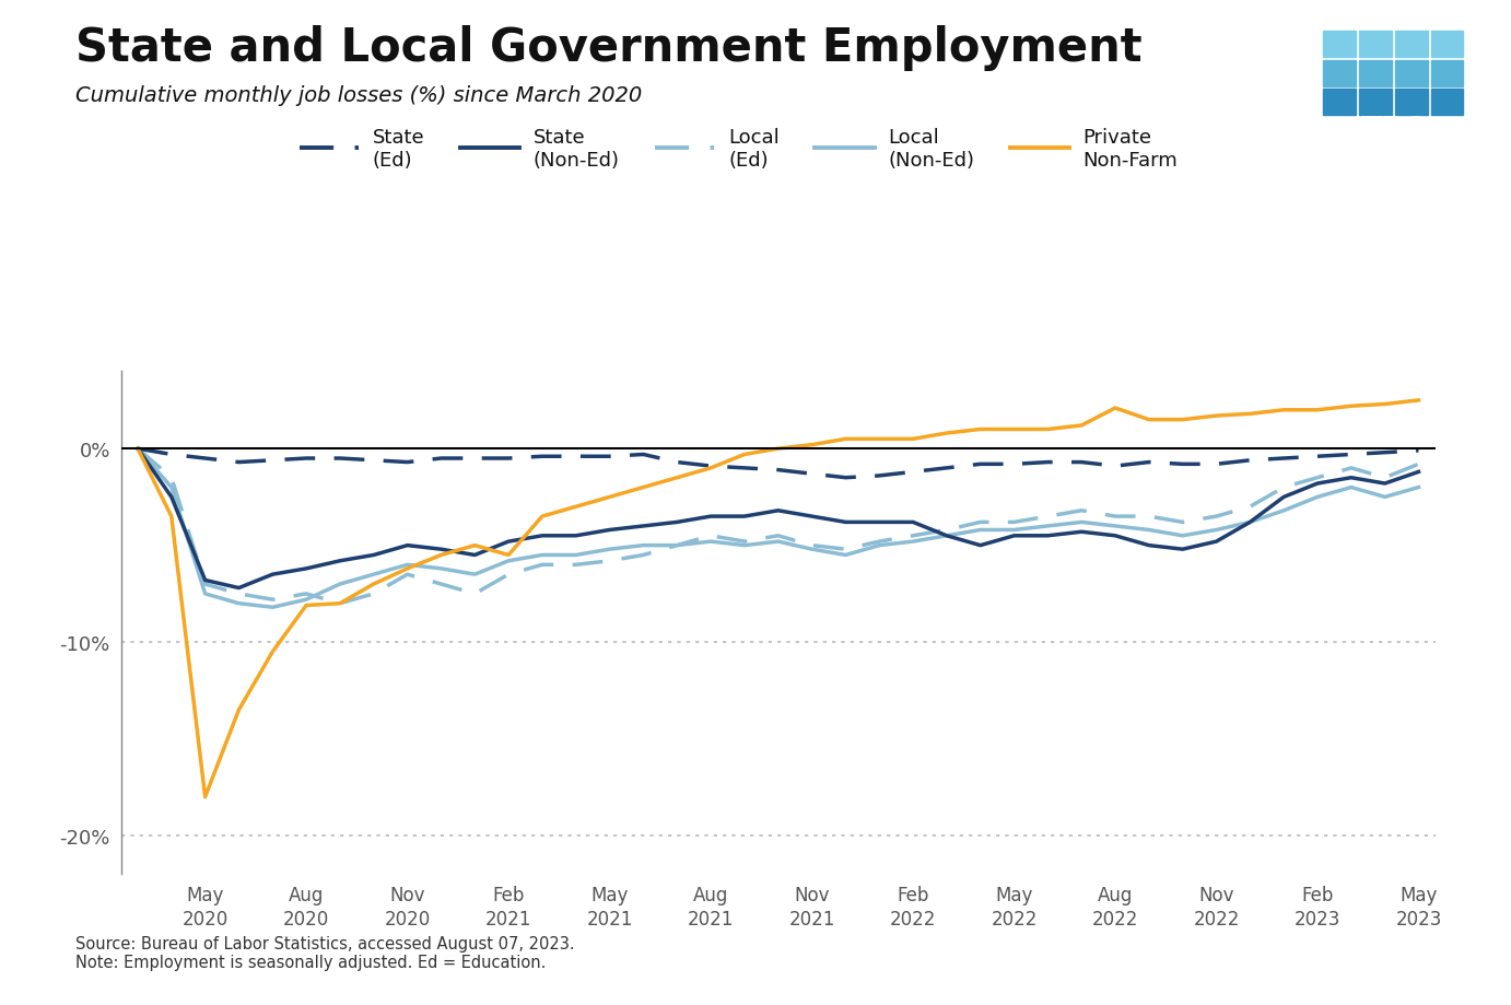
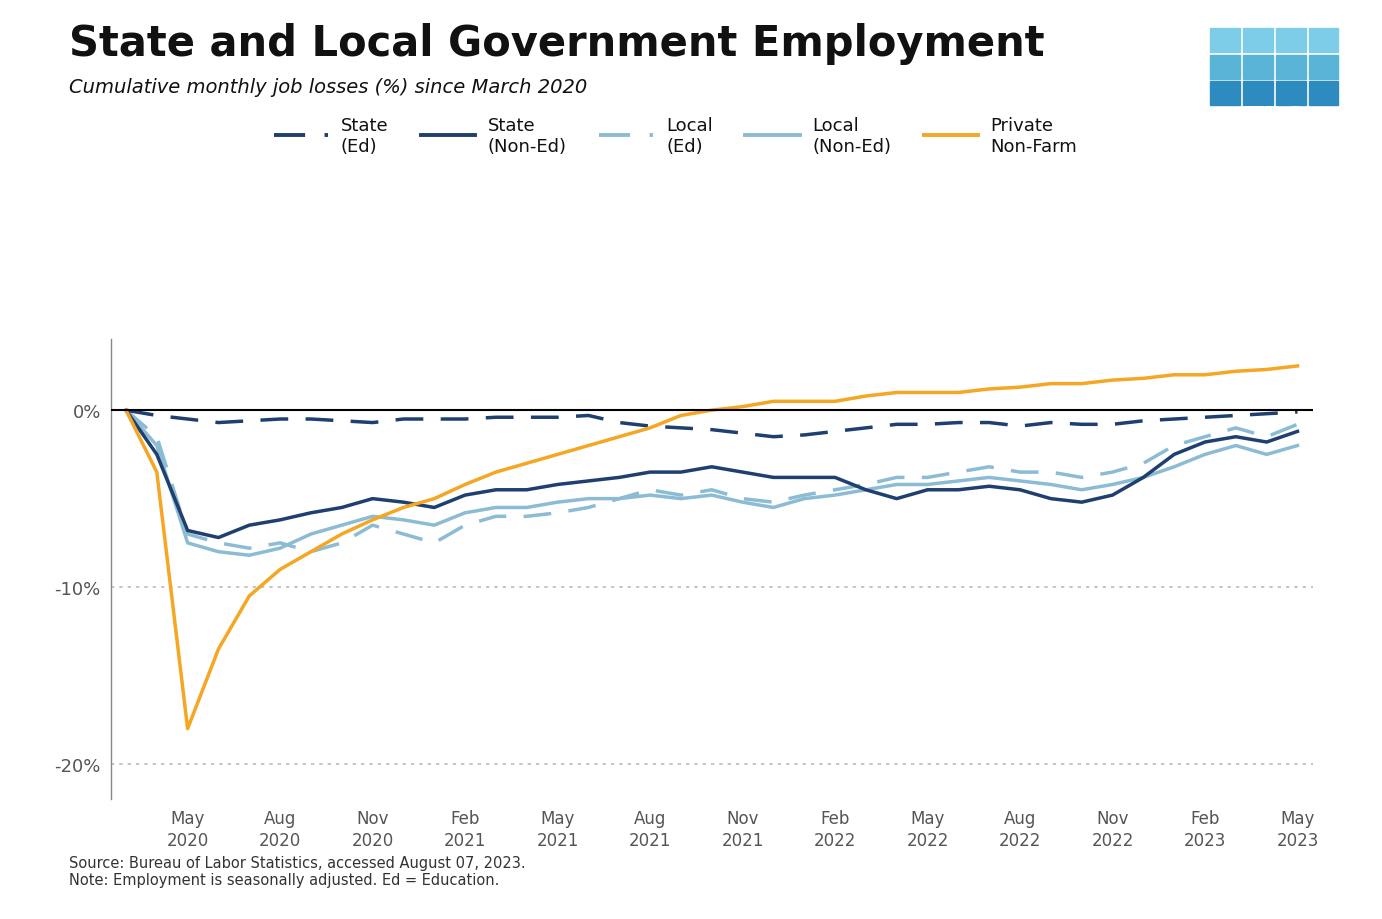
Private Non-Farm/Aug 2020: -8.1% -> -9.0%
Private Non-Farm/Feb 2021: -5.5% -> -4.2%
Private Non-Farm/Aug 2022: 2.1% -> 1.3%
